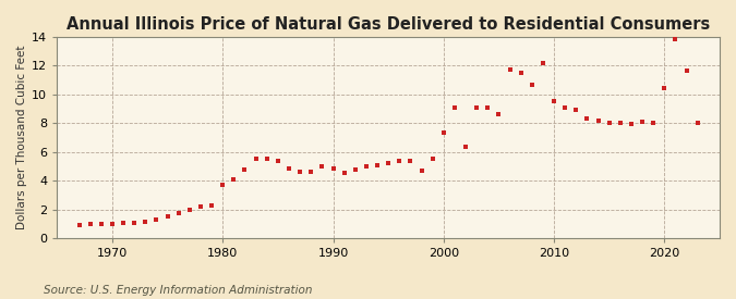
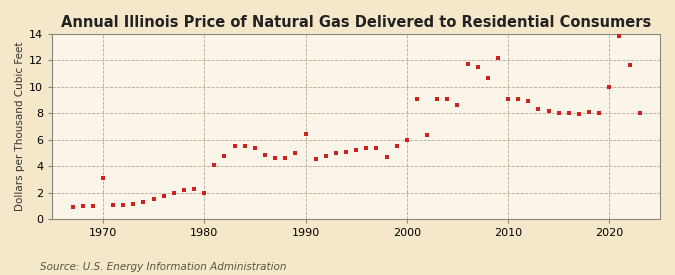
1970: 1.0 -> 3.1
1980: 3.7 -> 2.0
1990: 4.9 -> 6.4
2000: 7.3 -> 6.0
2010: 9.6 -> 9.1
2020: 10.4 -> 10.0
